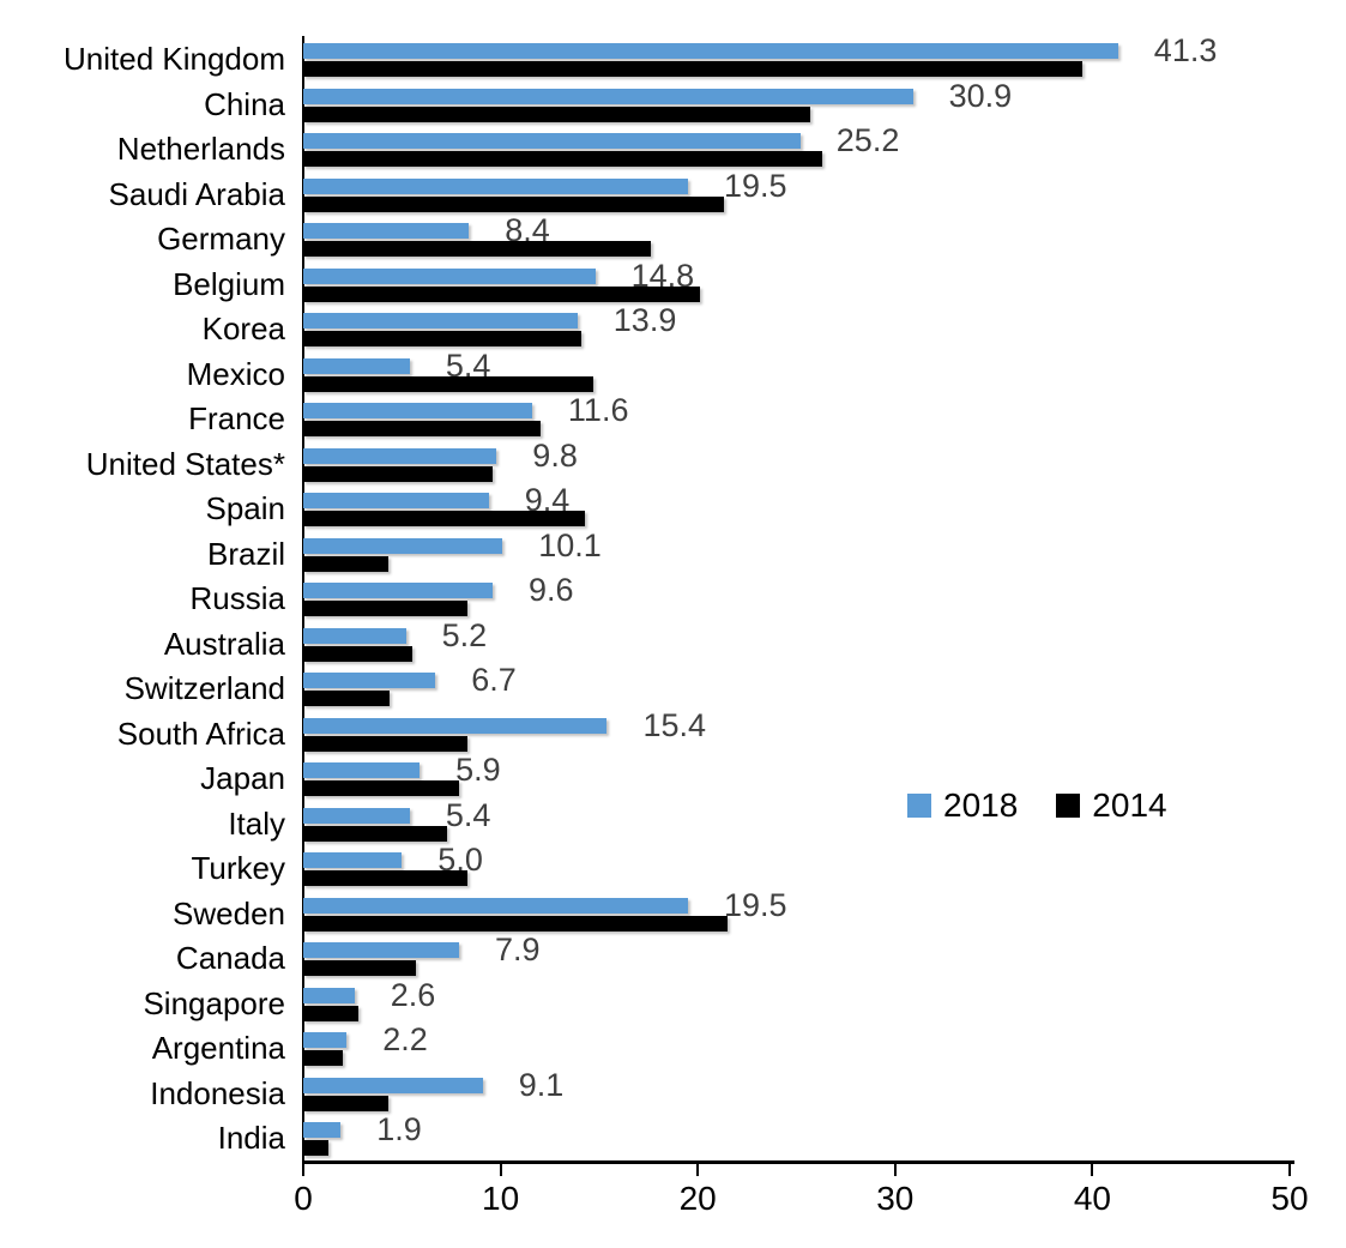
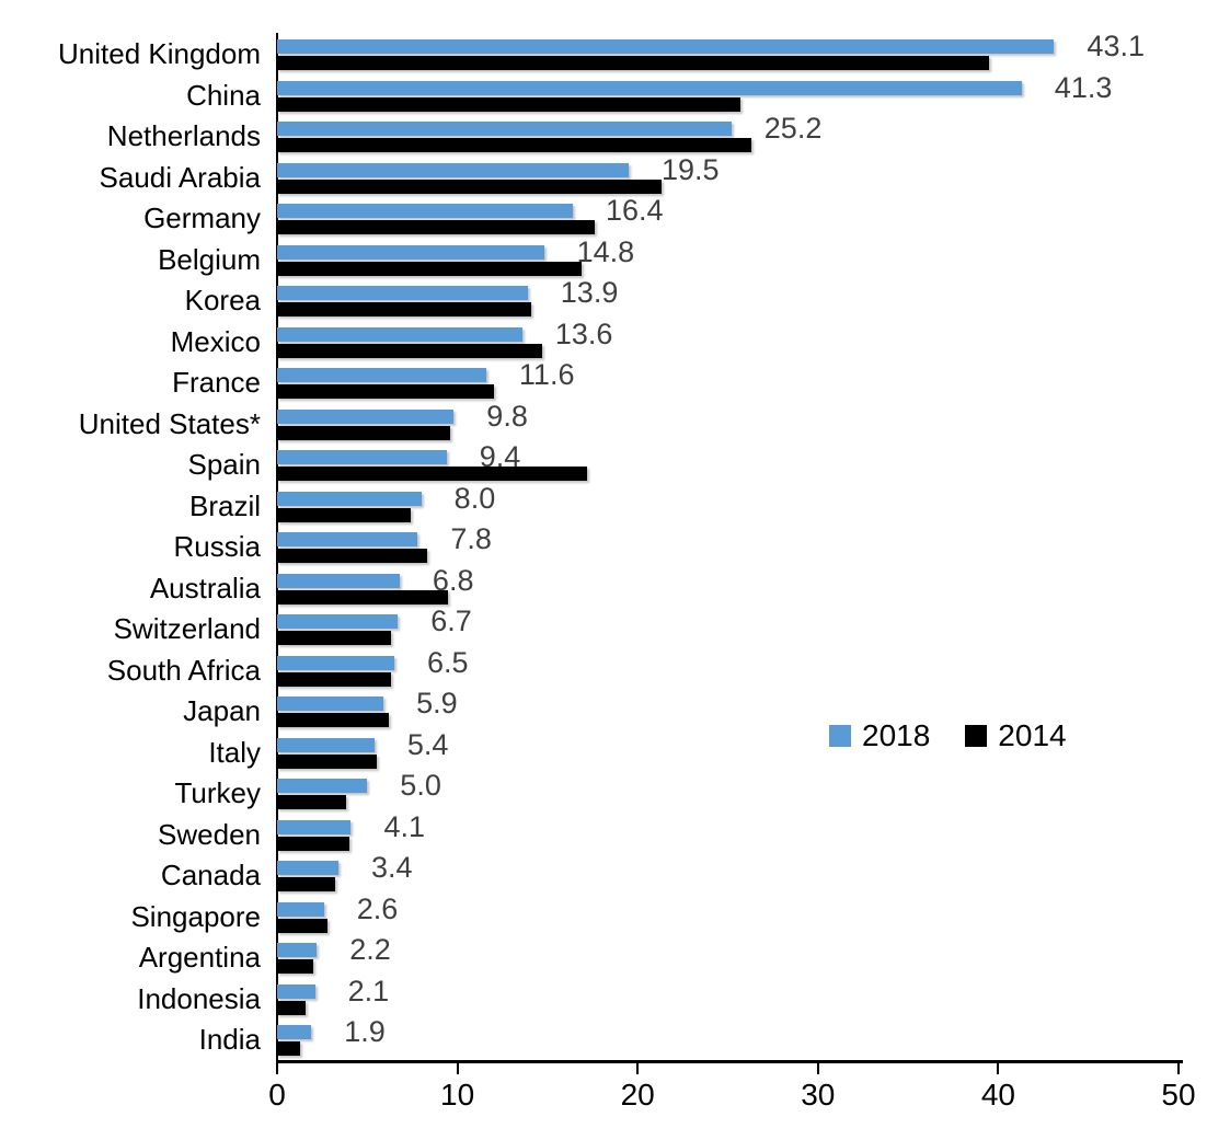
2018/United Kingdom: 41.3 -> 43.1
2018/China: 30.9 -> 41.3
2018/Germany: 8.4 -> 16.4
2014/Belgium: 20.1 -> 16.9
2018/Mexico: 5.4 -> 13.6
2014/Spain: 14.3 -> 17.2
2018/Brazil: 10.1 -> 8.0
2014/Brazil: 4.3 -> 7.4
2018/Russia: 9.6 -> 7.8
2018/Australia: 5.2 -> 6.8
2014/Australia: 5.5 -> 9.5
2014/Switzerland: 4.4 -> 6.3
2018/South Africa: 15.4 -> 6.5
2014/South Africa: 8.3 -> 6.3
2014/Japan: 7.9 -> 6.2
2014/Italy: 7.3 -> 5.5
2014/Turkey: 8.3 -> 3.8
2018/Sweden: 19.5 -> 4.1
2014/Sweden: 21.5 -> 4.0
2018/Canada: 7.9 -> 3.4
2014/Canada: 5.7 -> 3.2
2018/Indonesia: 9.1 -> 2.1
2014/Indonesia: 4.3 -> 1.6
